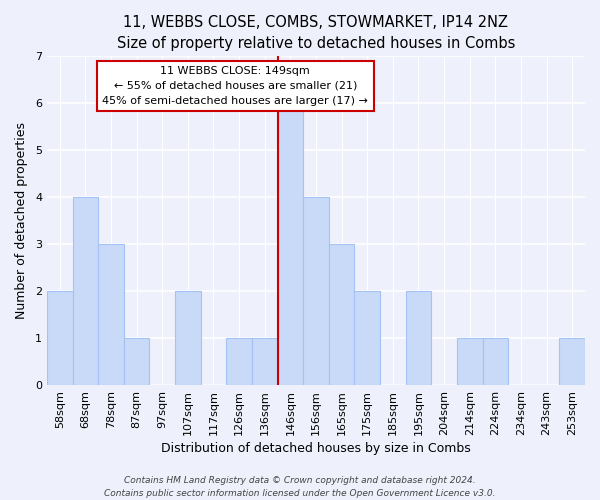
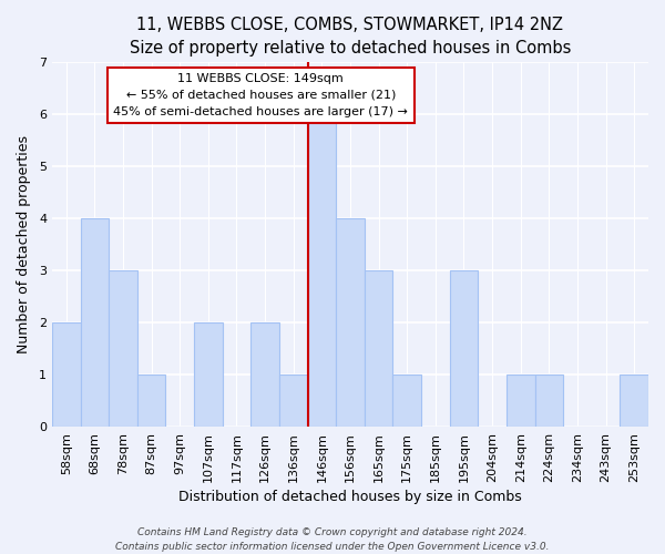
126sqm: 1 -> 2
175sqm: 2 -> 1
195sqm: 2 -> 3
